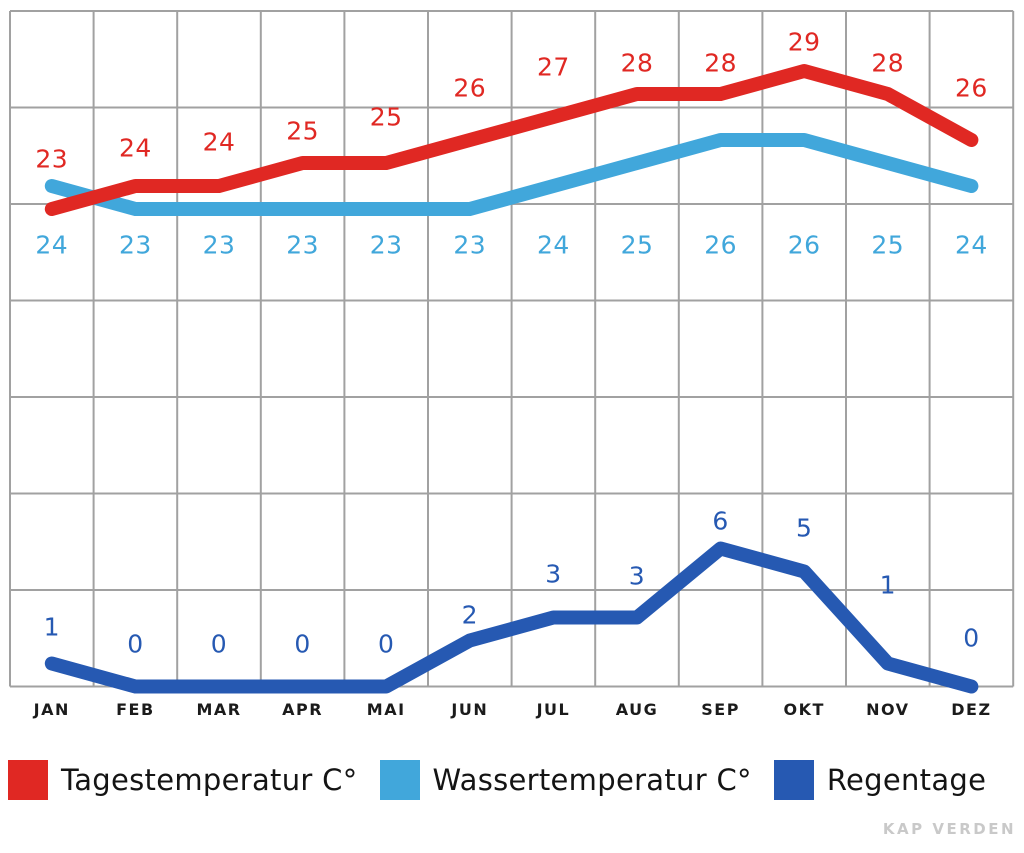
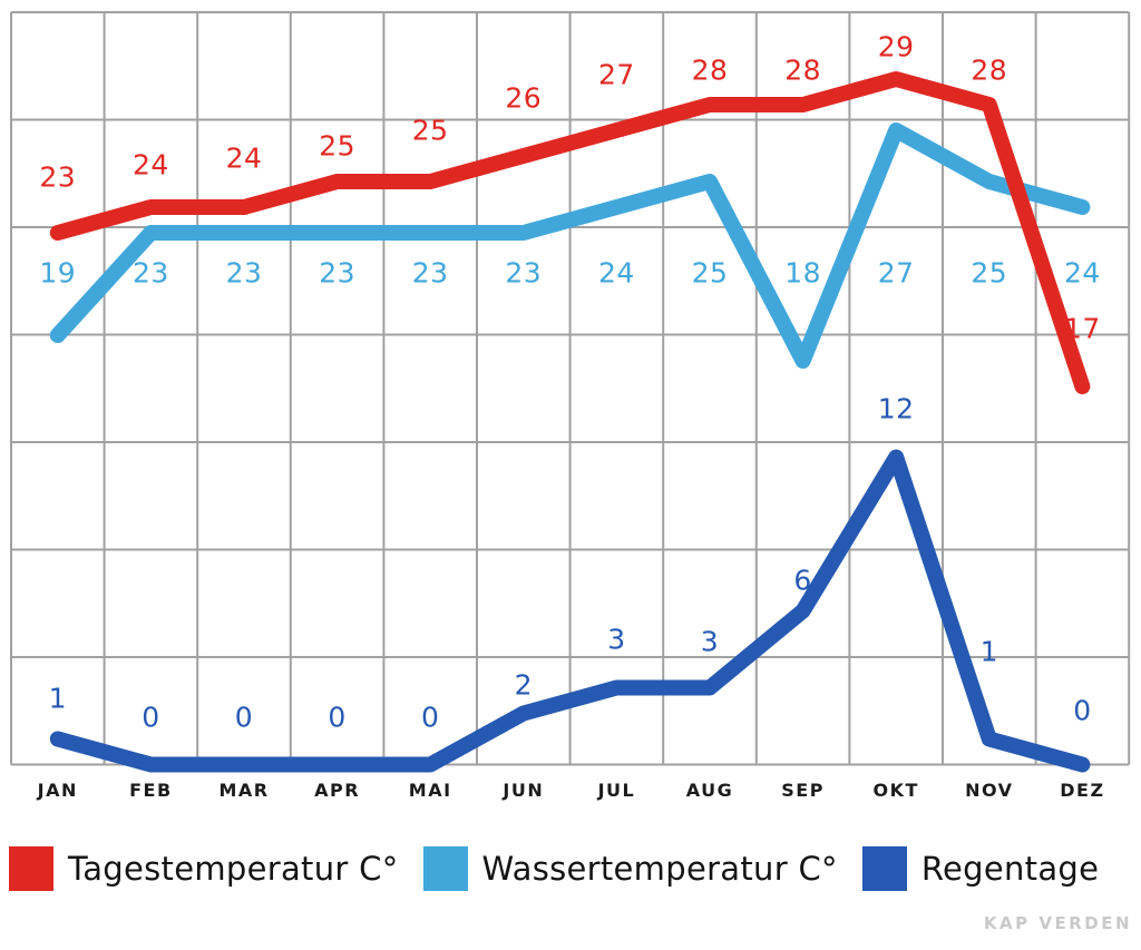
Wassertemperatur C°/JAN: 24 -> 19
Wassertemperatur C°/SEP: 26 -> 18
Wassertemperatur C°/OKT: 26 -> 27
Regentage/OKT: 5 -> 12
Tagestemperatur C°/DEZ: 26 -> 17
